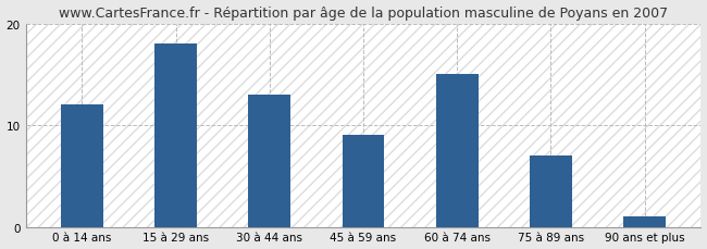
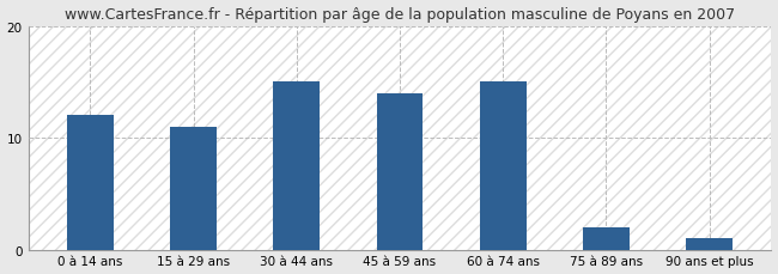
15 à 29 ans: 18 -> 11
30 à 44 ans: 13 -> 15
45 à 59 ans: 9 -> 14
75 à 89 ans: 7 -> 2
